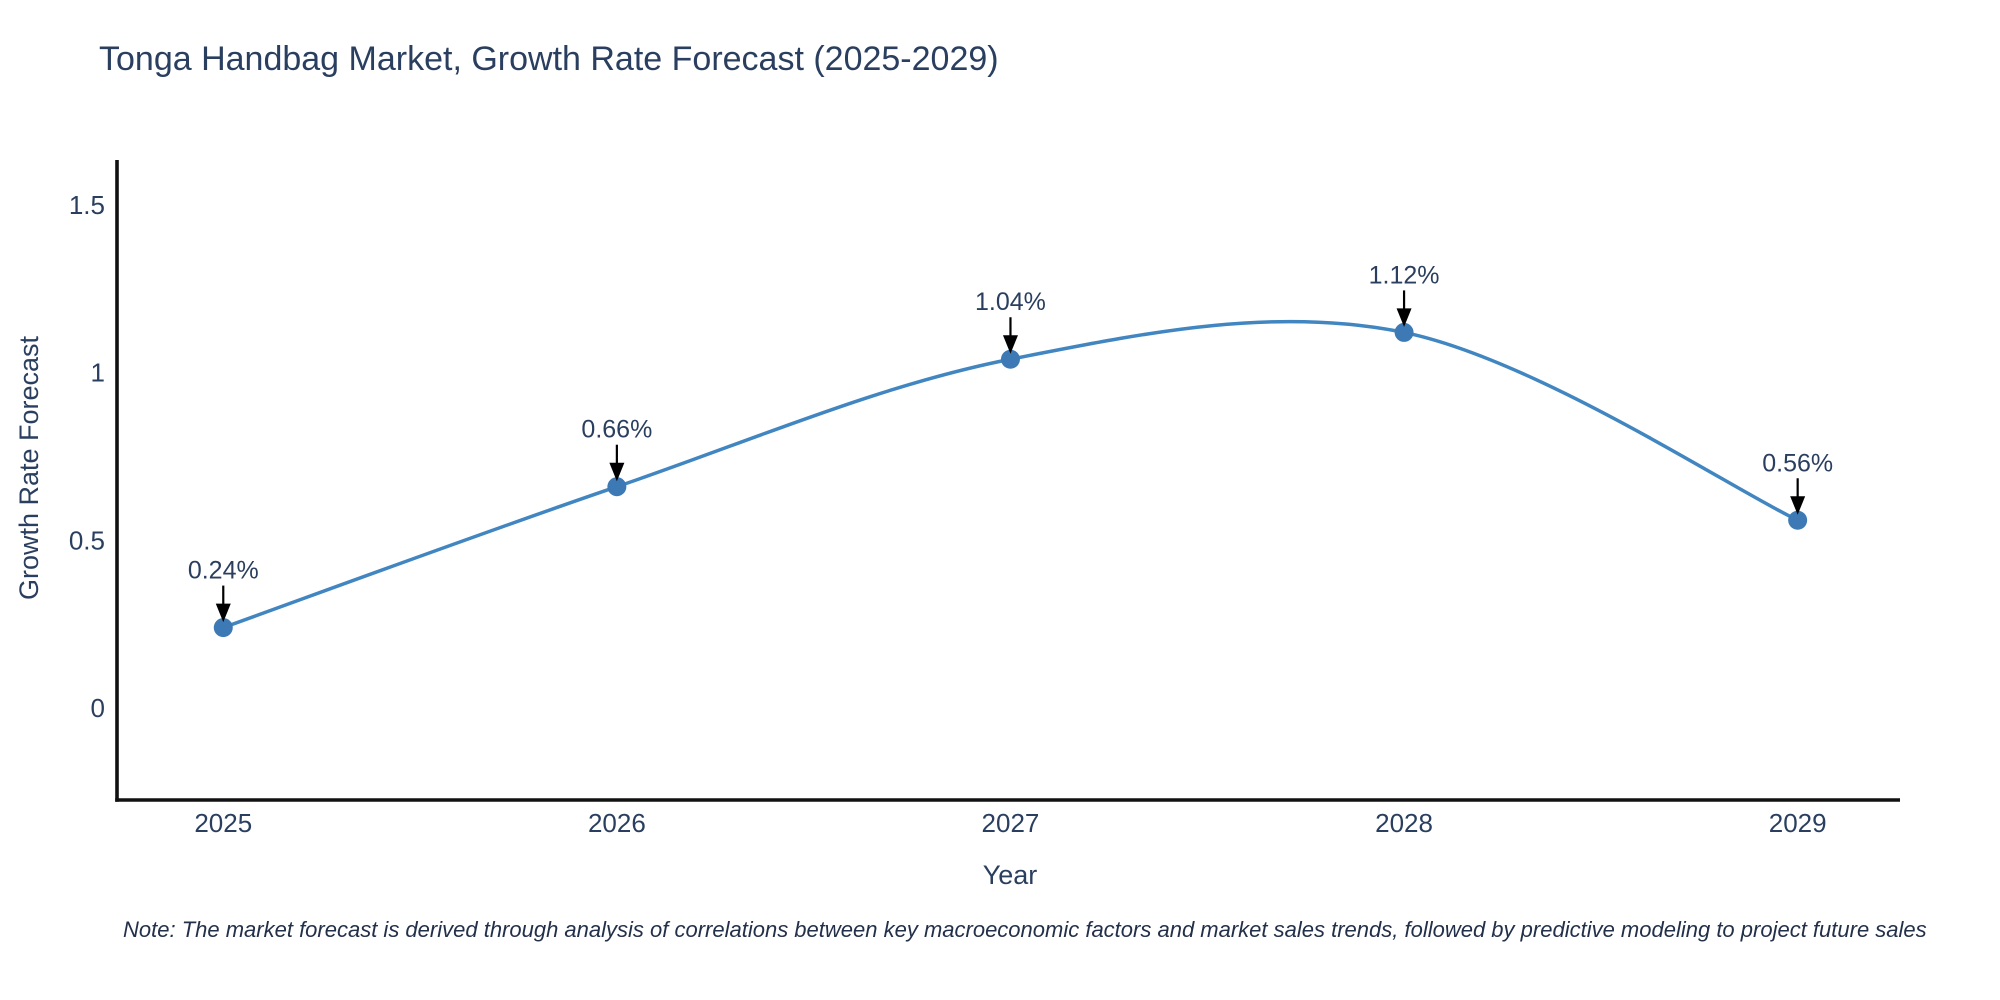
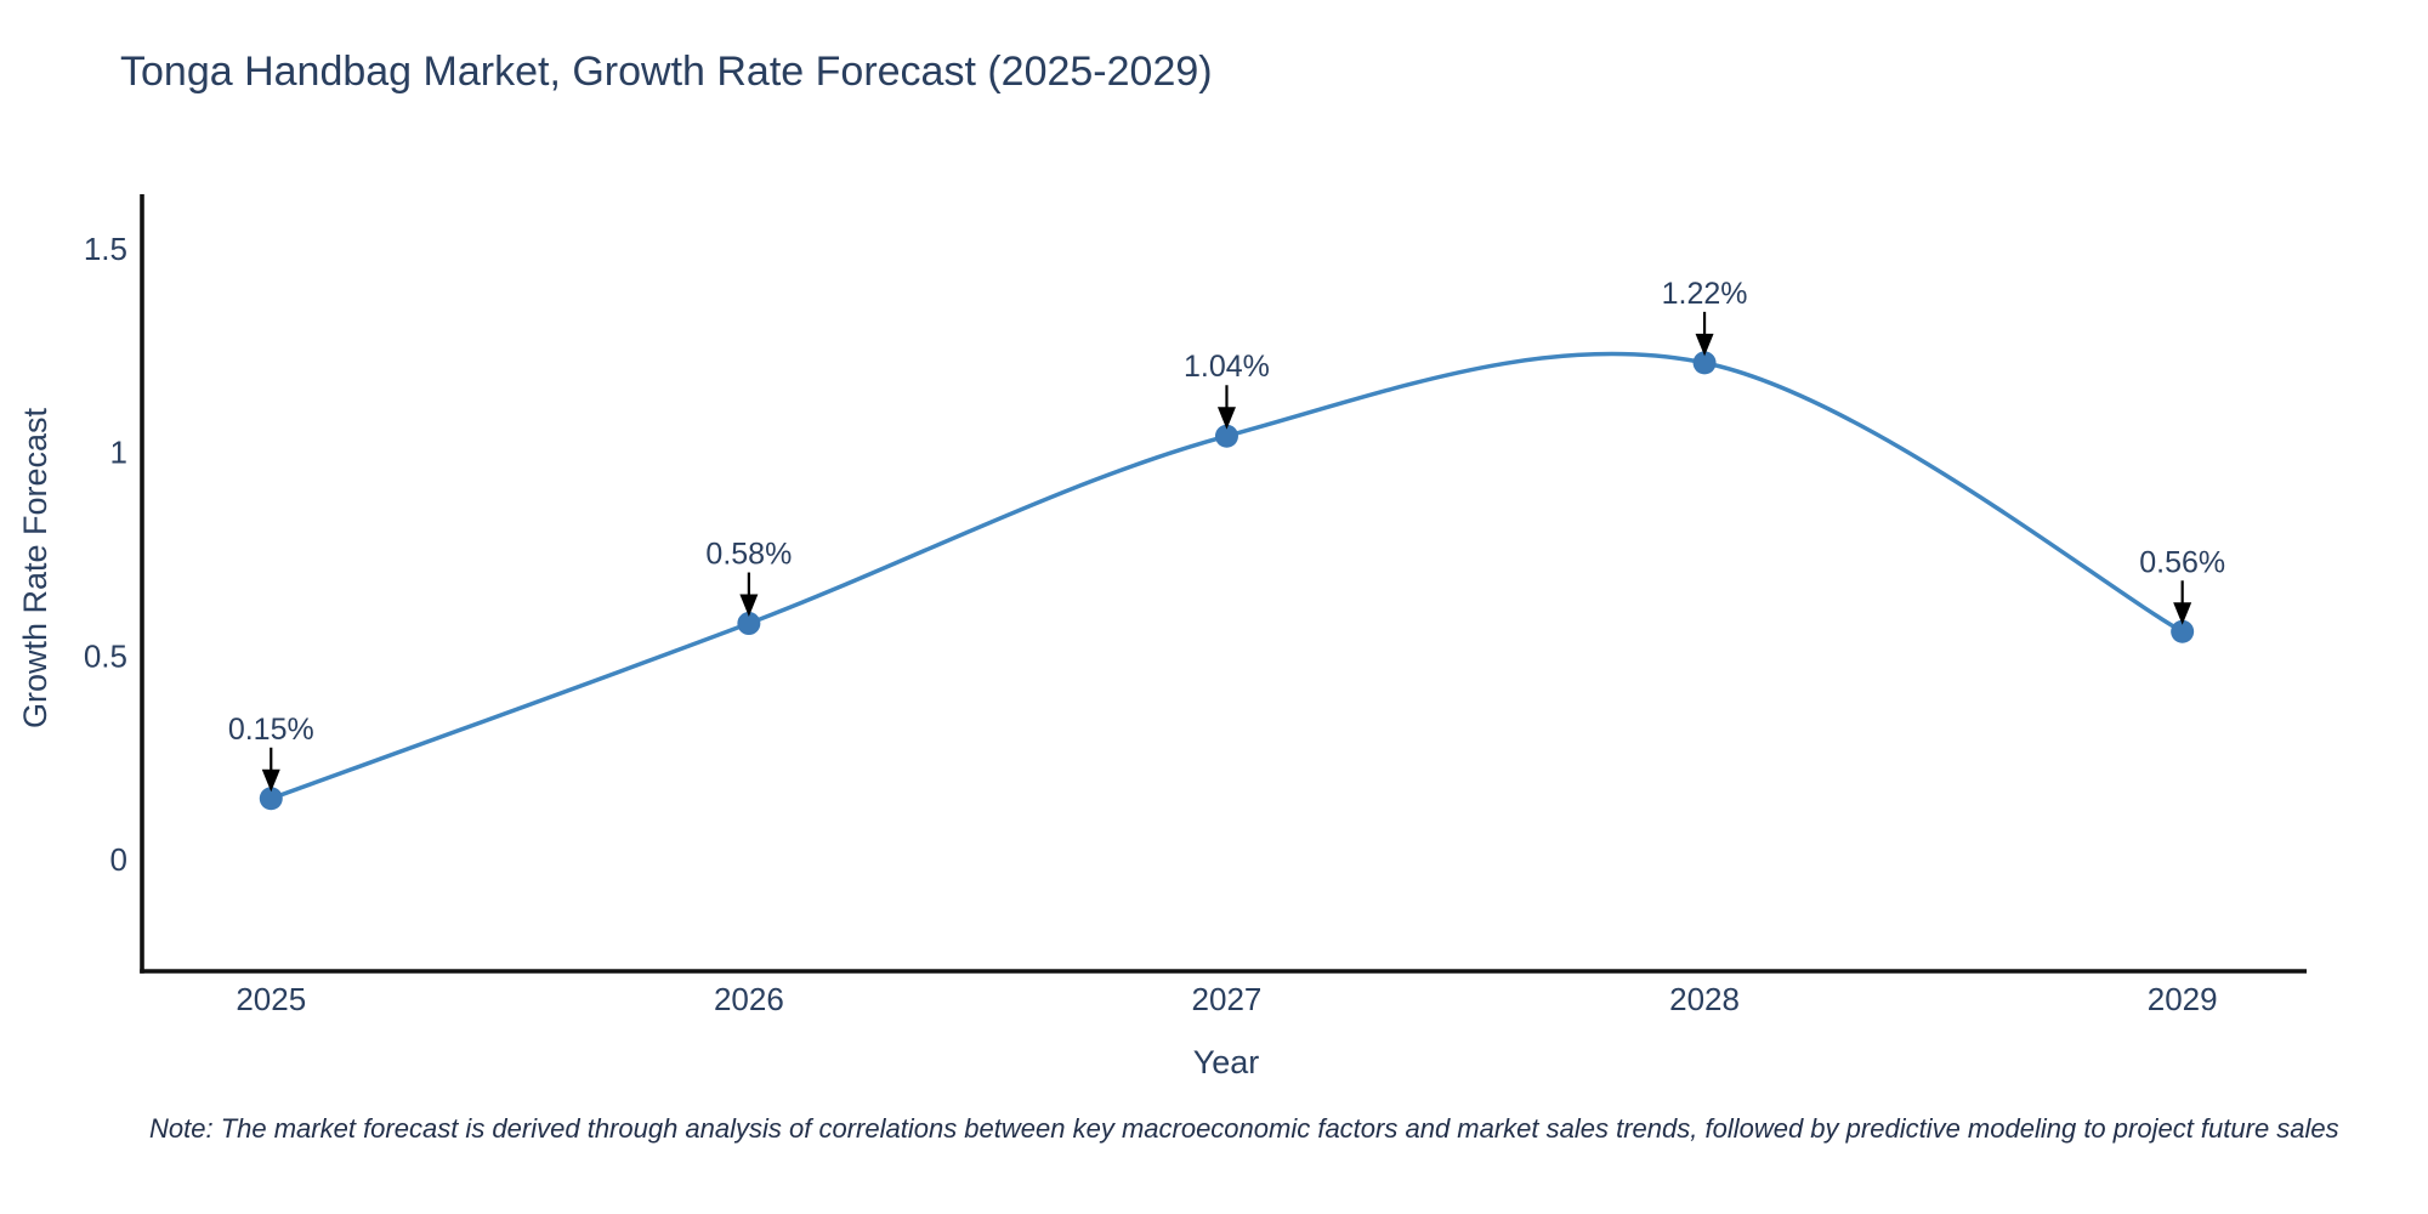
2025: 0.24% -> 0.15%
2026: 0.66% -> 0.58%
2028: 1.12% -> 1.22%
